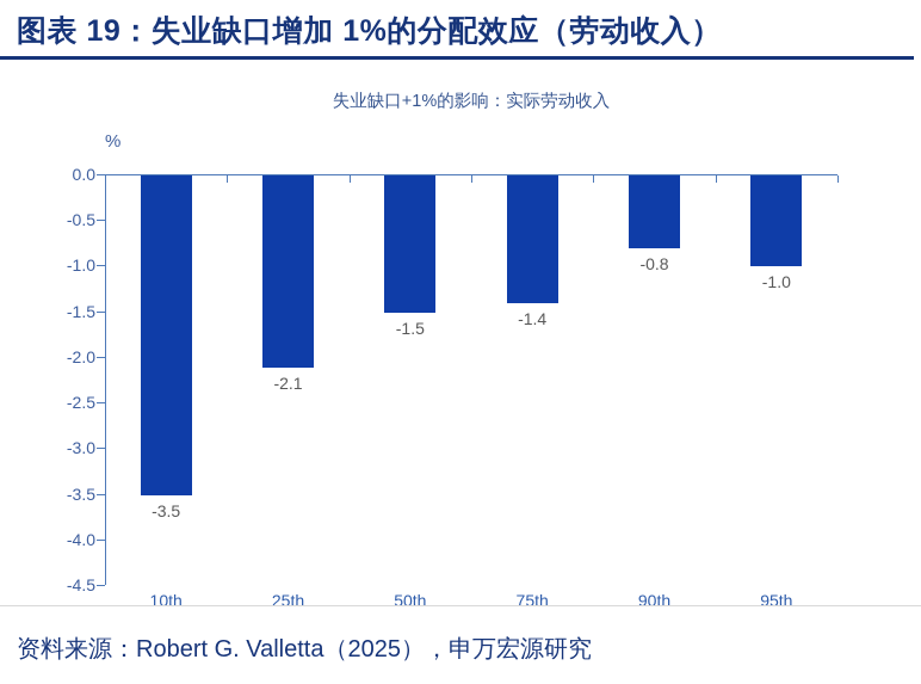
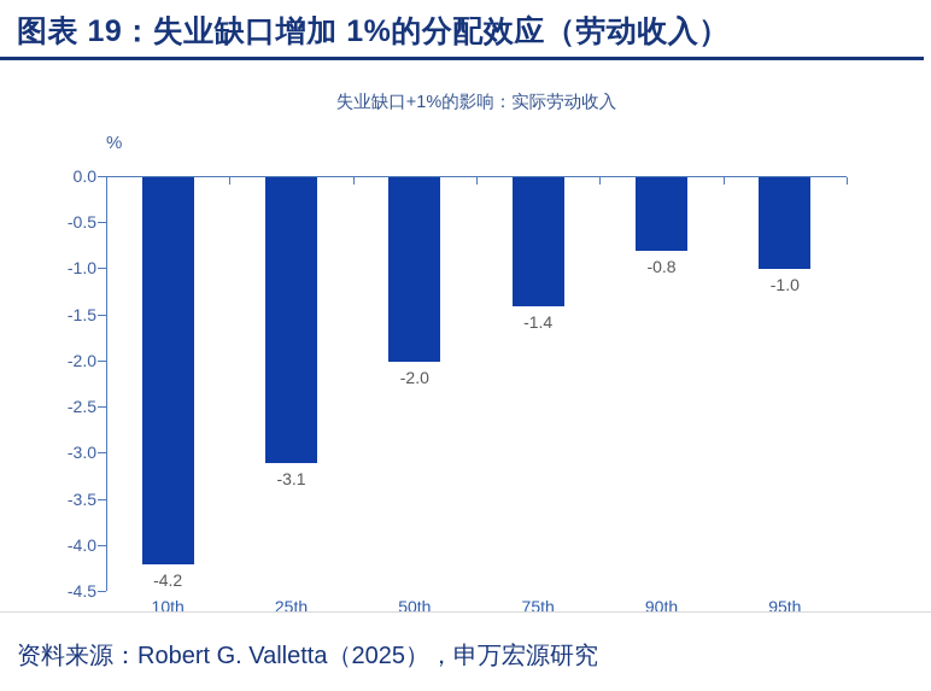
10th: -3.5 -> -4.2
25th: -2.1 -> -3.1
50th: -1.5 -> -2.0
